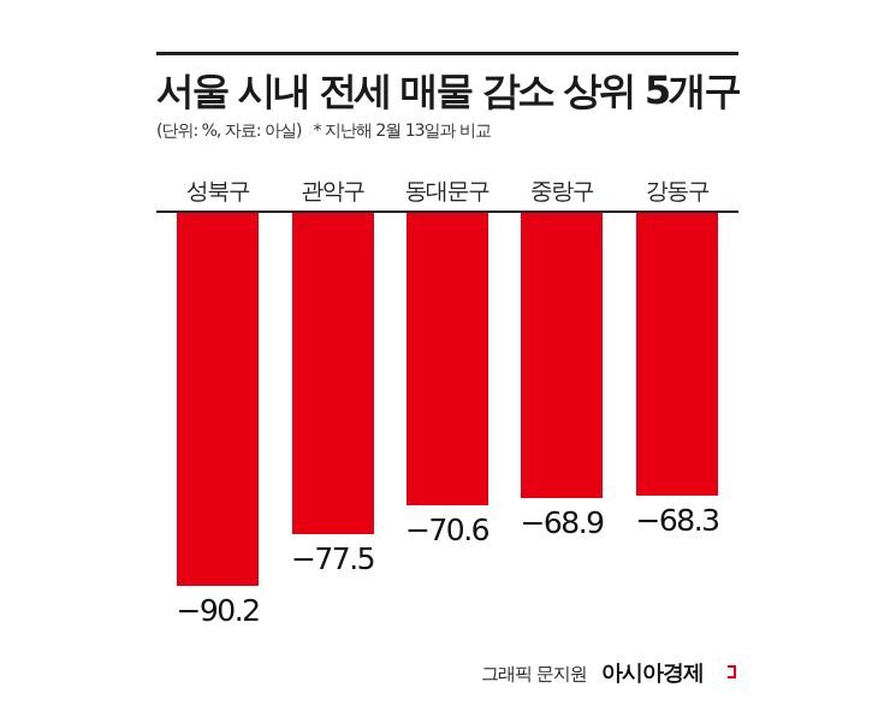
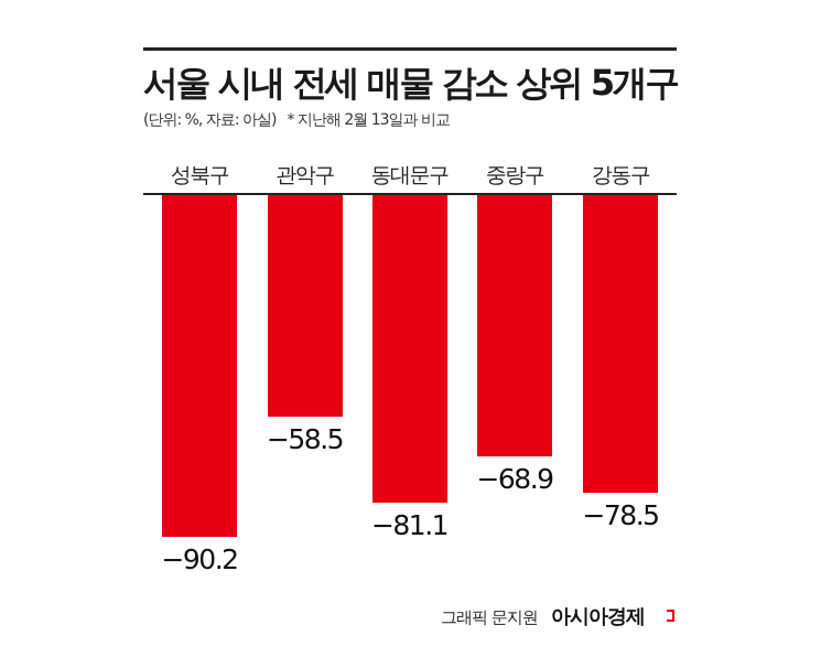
관악구: −77.5 -> −58.5
동대문구: −70.6 -> −81.1
강동구: −68.3 -> −78.5
